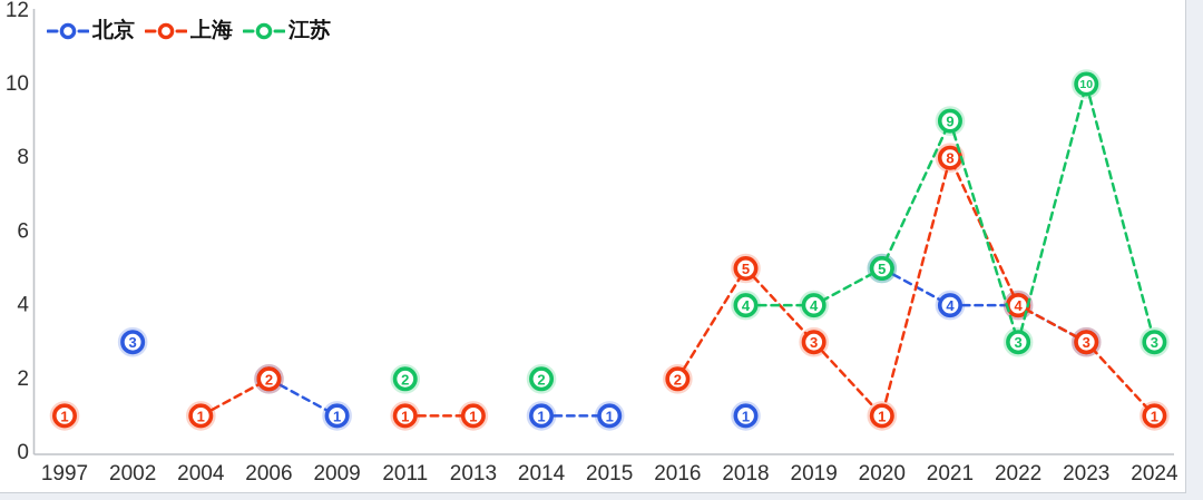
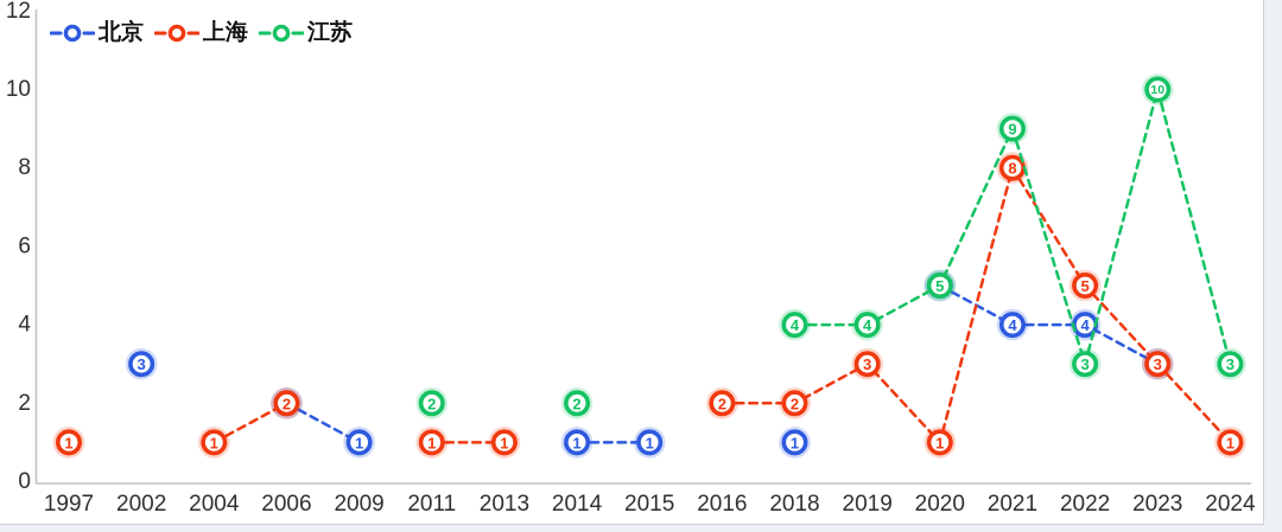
上海/2018: 5 -> 2
上海/2022: 4 -> 5
